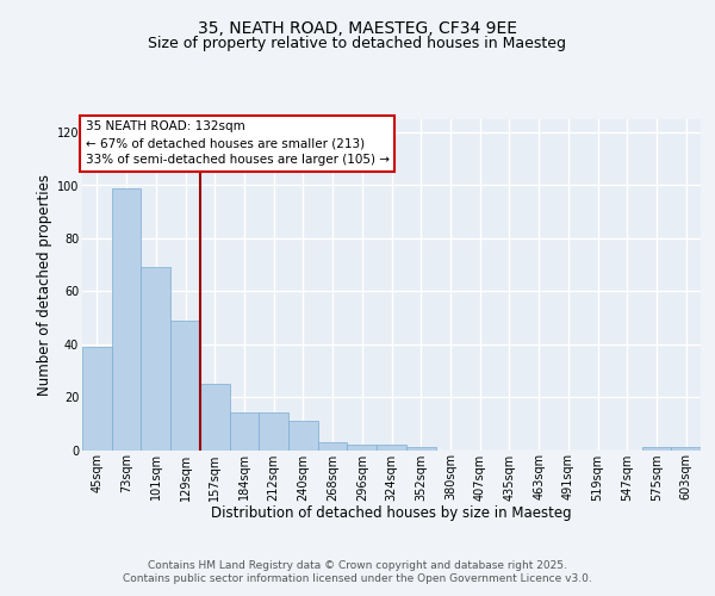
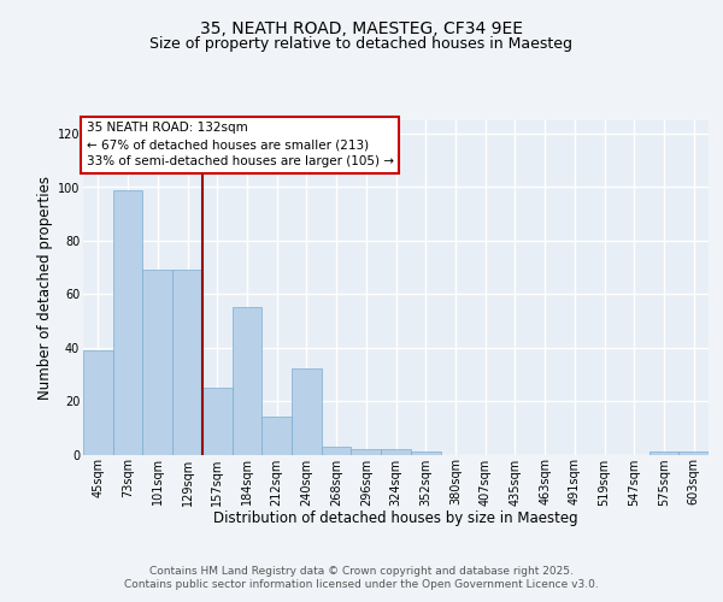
129sqm: 49 -> 69
184sqm: 14 -> 55
240sqm: 11 -> 32
